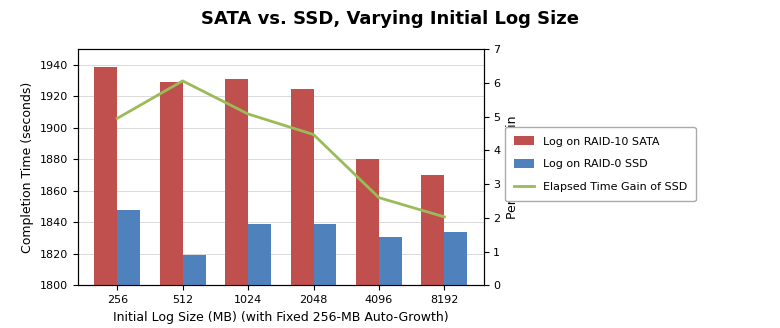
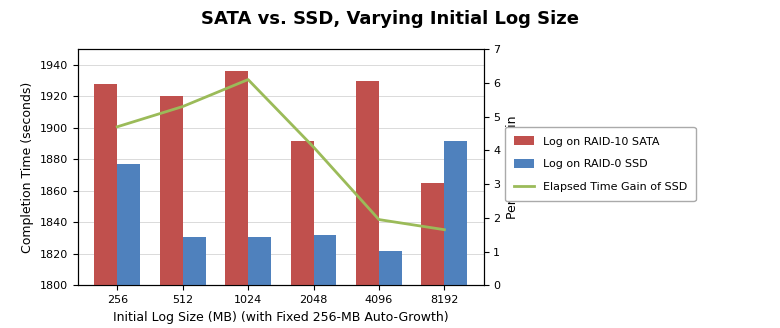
Log on RAID-10 SATA/256: 1939 -> 1928
Elapsed Time Gain of SSD/256: 4.95 -> 4.70
Log on RAID-0 SSD/256: 1848 -> 1877
Log on RAID-10 SATA/512: 1929 -> 1920
Elapsed Time Gain of SSD/512: 6.06 -> 5.30
Log on RAID-0 SSD/512: 1819 -> 1831
Log on RAID-10 SATA/1024: 1931 -> 1936
Elapsed Time Gain of SSD/1024: 5.08 -> 6.10
Log on RAID-0 SSD/1024: 1839 -> 1831
Log on RAID-10 SATA/2048: 1925 -> 1892
Elapsed Time Gain of SSD/2048: 4.47 -> 4.10
Log on RAID-0 SSD/2048: 1839 -> 1832
Log on RAID-10 SATA/4096: 1880 -> 1930
Elapsed Time Gain of SSD/4096: 2.60 -> 1.95
Log on RAID-0 SSD/4096: 1831 -> 1822
Log on RAID-10 SATA/8192: 1870 -> 1865
Elapsed Time Gain of SSD/8192: 2.03 -> 1.65
Log on RAID-0 SSD/8192: 1834 -> 1892
